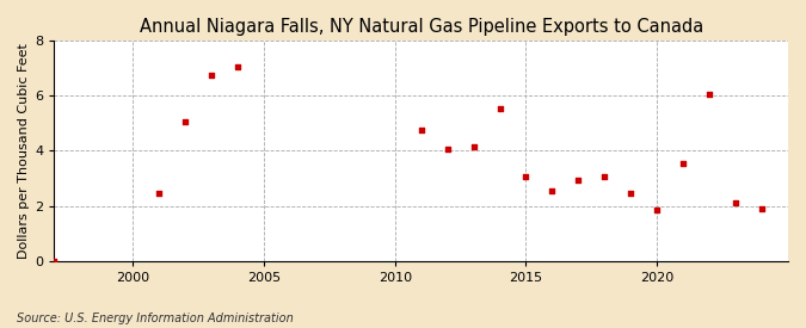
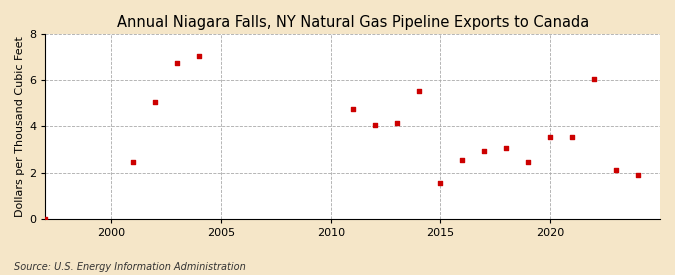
2015: 3.05 -> 1.55
2020: 1.85 -> 3.55
